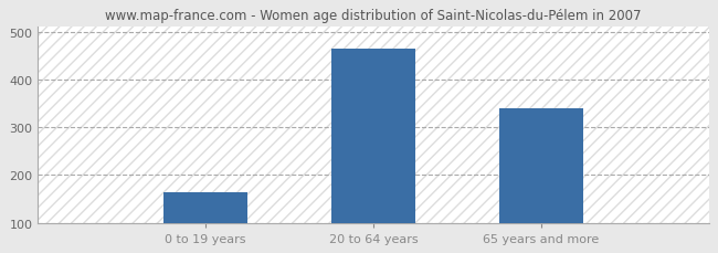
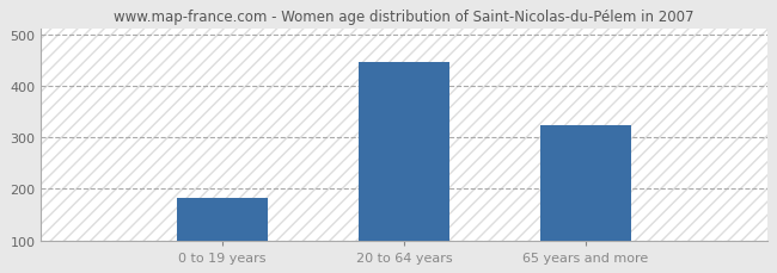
0 to 19 years: 165 -> 183
20 to 64 years: 465 -> 447
65 years and more: 340 -> 323
